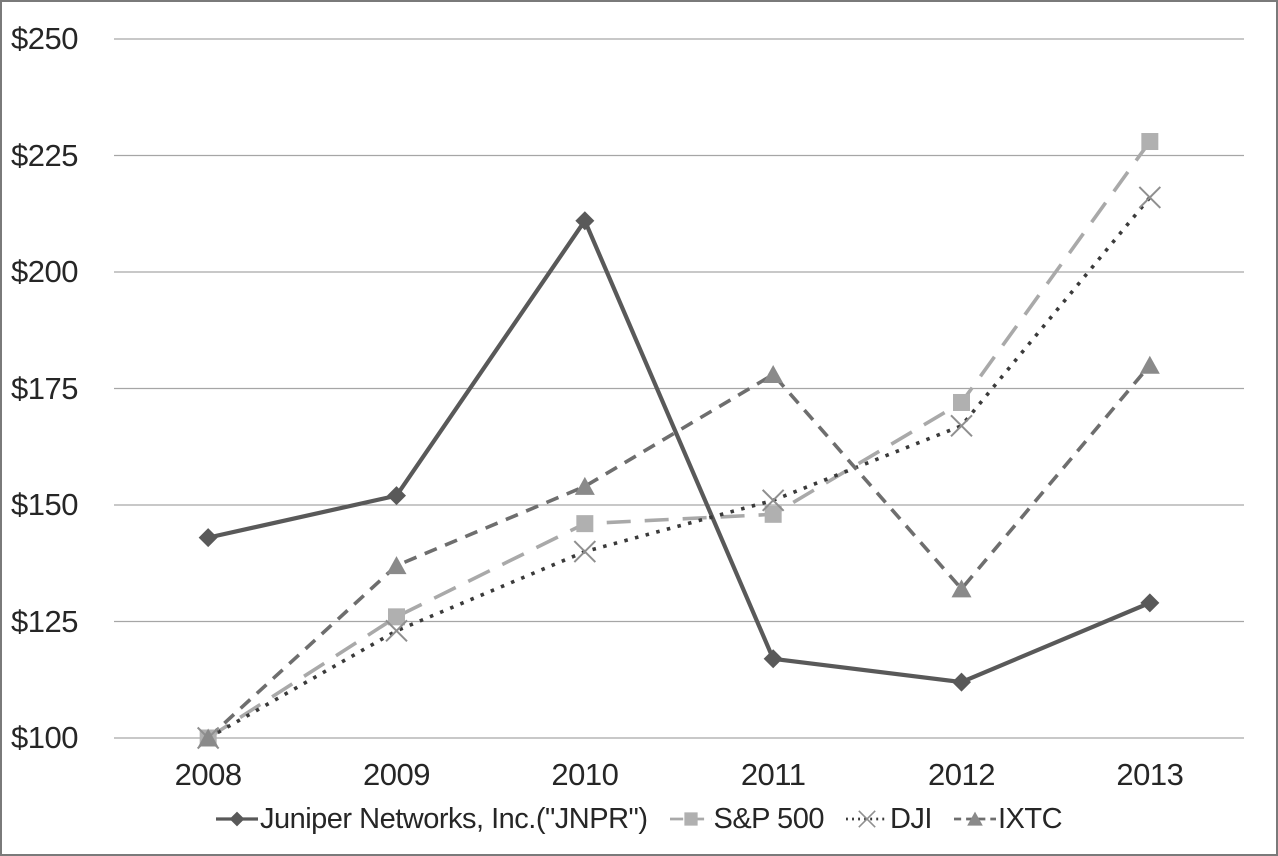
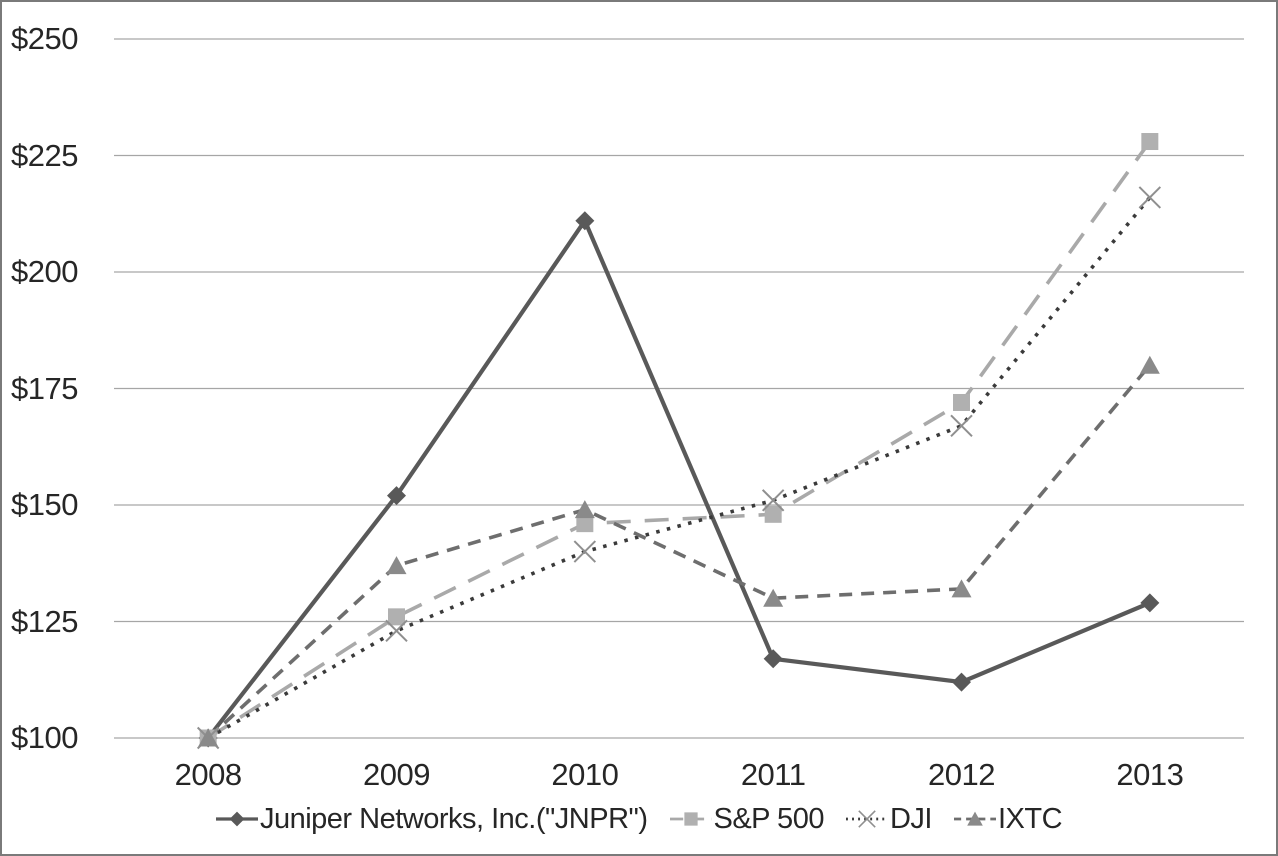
Juniper Networks, Inc.("JNPR")/2008: $143 -> $100
IXTC/2010: $154 -> $149
IXTC/2011: $178 -> $130
